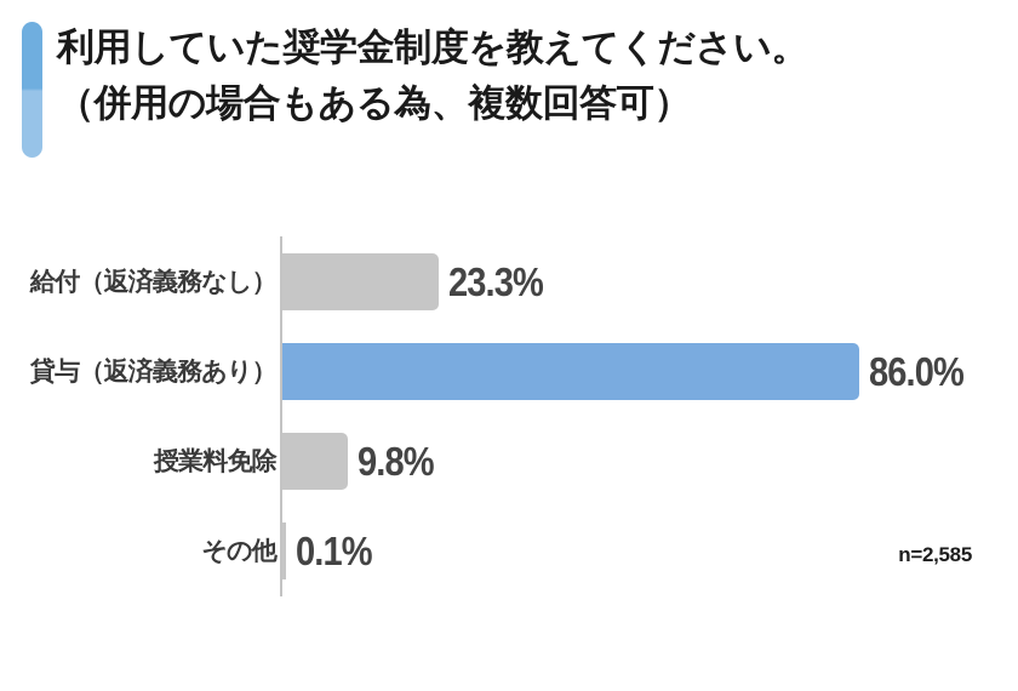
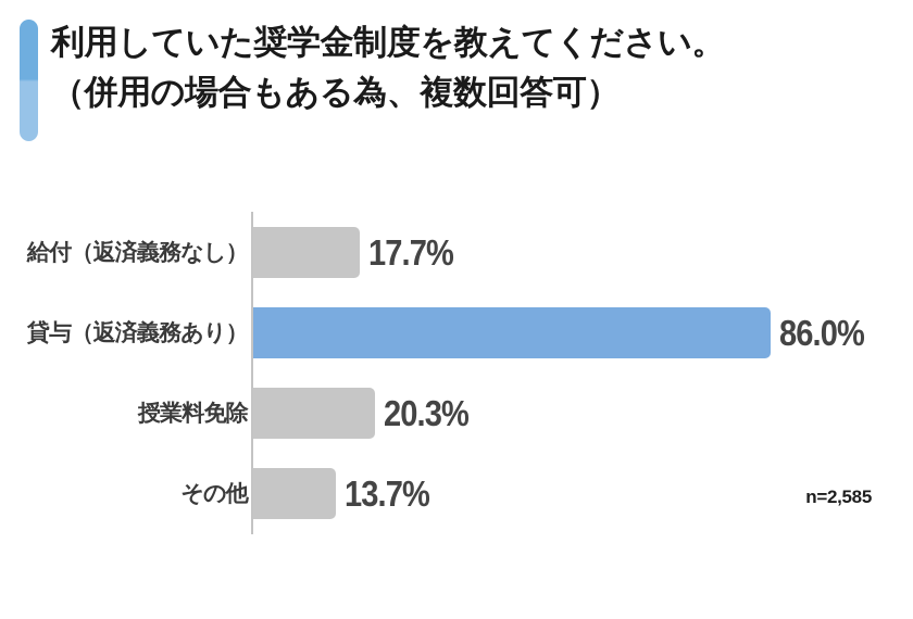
給付（返済義務なし）: 23.3% -> 17.7%
授業料免除: 9.8% -> 20.3%
その他: 0.1% -> 13.7%
